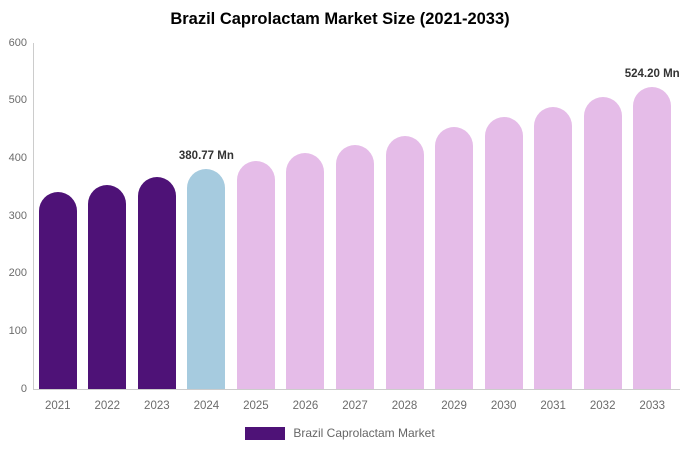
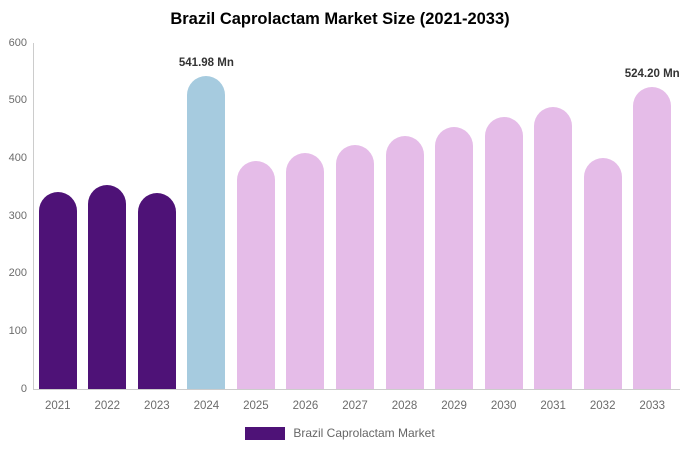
2023: 370 -> 340
2024: 380.77 -> 541.98
2032: 510 -> 400
